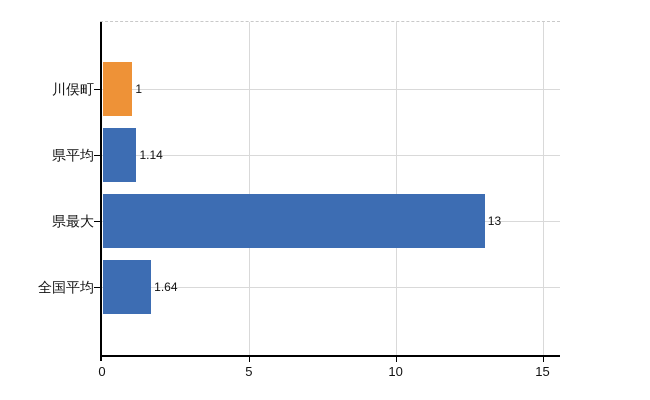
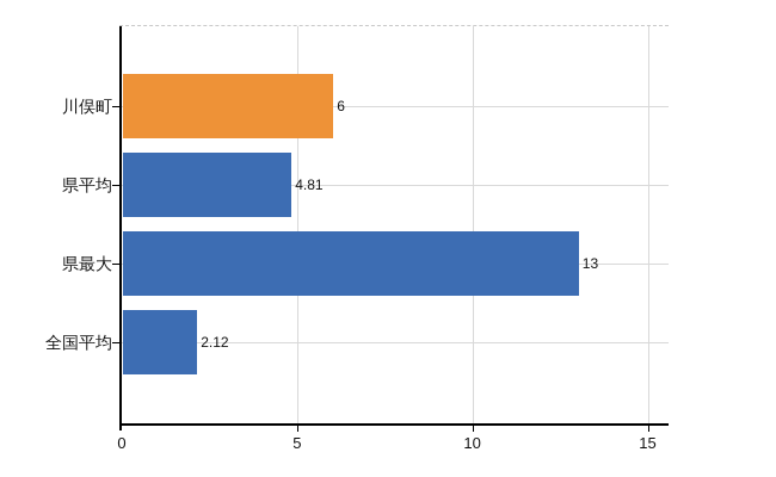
川俣町: 1 -> 6
県平均: 1.14 -> 4.81
全国平均: 1.64 -> 2.12
